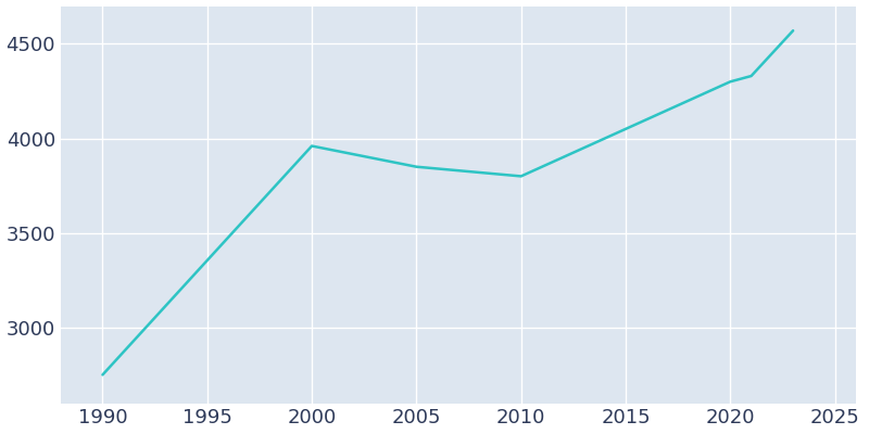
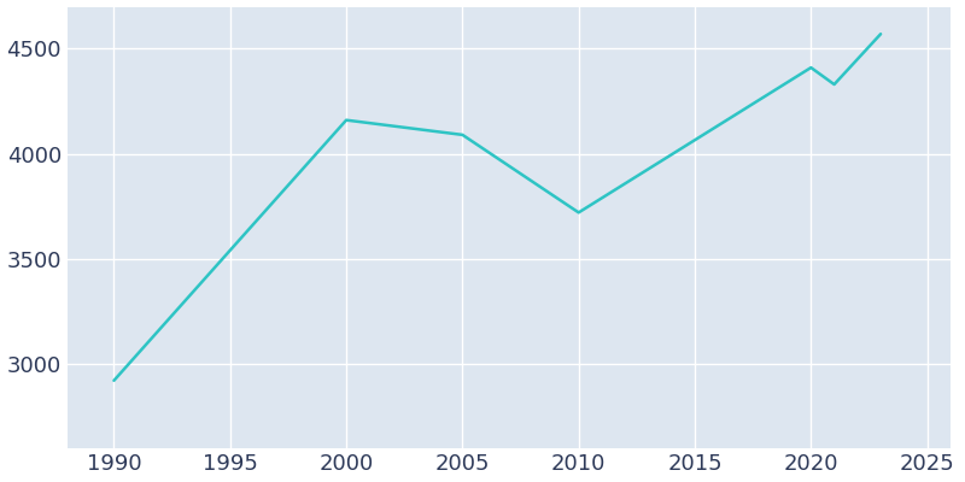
1990: 2750 -> 2920
2000: 3960 -> 4160
2005: 3850 -> 4090
2010: 3800 -> 3720
2020: 4300 -> 4410
